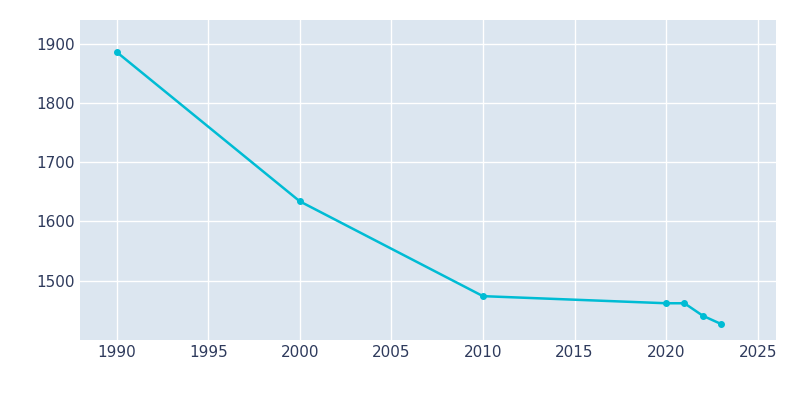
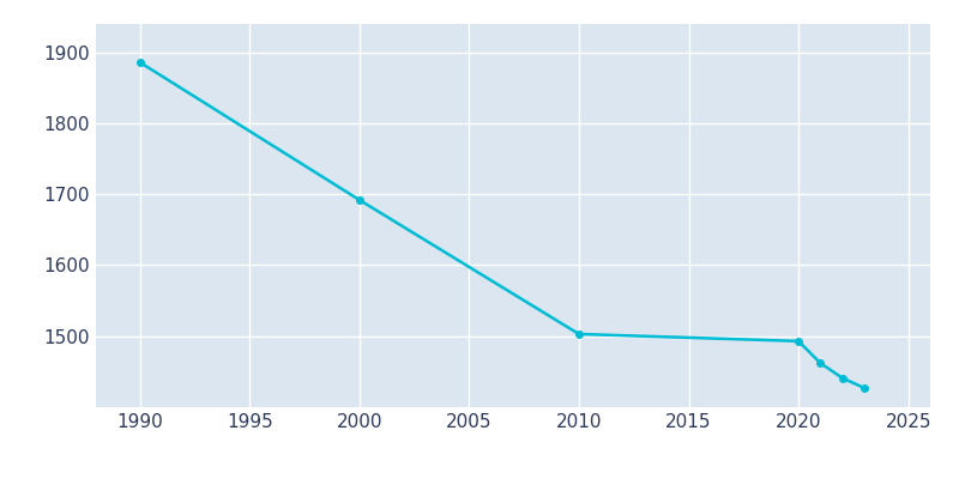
2000: 1634 -> 1692
2010: 1474 -> 1503
2020: 1462 -> 1493
